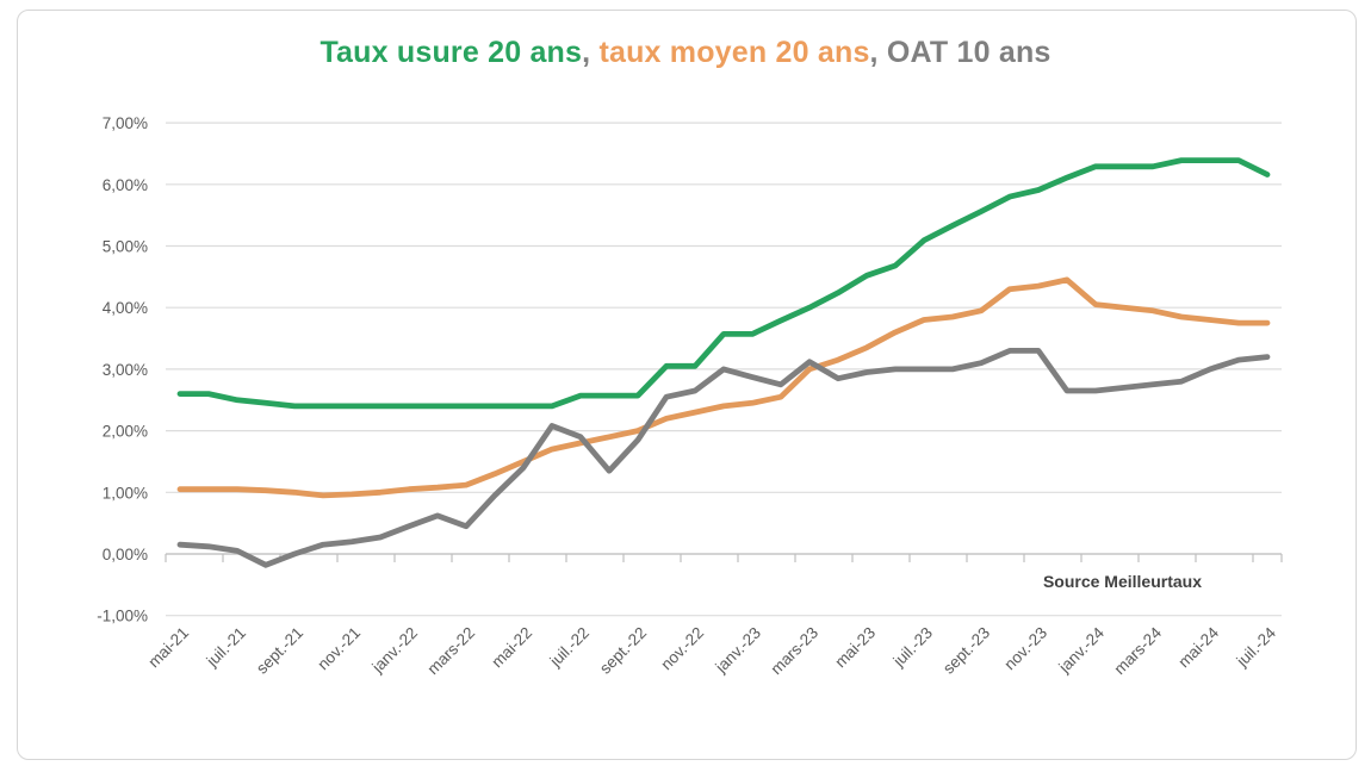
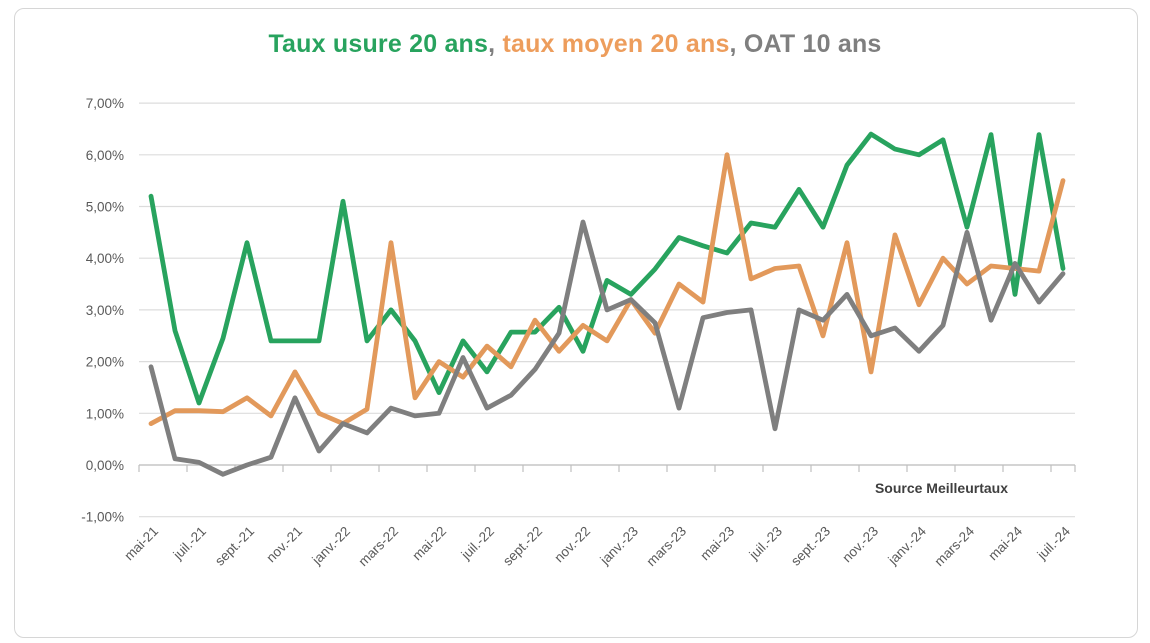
Taux usure 20 ans/mai-21: 2,6% -> 5,2%
taux moyen 20 ans/mai-21: 1,1% -> 0,8%
OAT 10 ans/mai-21: 0,1% -> 1,9%
Taux usure 20 ans/juil.-21: 2,5% -> 1,2%
Taux usure 20 ans/sept.-21: 2,4% -> 4,3%
taux moyen 20 ans/sept.-21: 1,0% -> 1,3%
taux moyen 20 ans/nov.-21: 1,0% -> 1,8%
OAT 10 ans/nov.-21: 0,2% -> 1,3%
Taux usure 20 ans/janv.-22: 2,4% -> 5,1%
taux moyen 20 ans/janv.-22: 1,1% -> 0,8%
OAT 10 ans/janv.-22: 0,5% -> 0,8%
Taux usure 20 ans/mars-22: 2,4% -> 3,0%
taux moyen 20 ans/mars-22: 1,1% -> 4,3%
OAT 10 ans/mars-22: 0,5% -> 1,1%
Taux usure 20 ans/mai-22: 2,4% -> 1,4%
taux moyen 20 ans/mai-22: 1,5% -> 2,0%
OAT 10 ans/mai-22: 1,4% -> 1,0%
Taux usure 20 ans/juil.-22: 2,6% -> 1,8%
taux moyen 20 ans/juil.-22: 1,8% -> 2,3%
OAT 10 ans/juil.-22: 1,9% -> 1,1%
taux moyen 20 ans/sept.-22: 2,0% -> 2,8%
Taux usure 20 ans/nov.-22: 3,0% -> 2,2%
taux moyen 20 ans/nov.-22: 2,3% -> 2,7%
OAT 10 ans/nov.-22: 2,6% -> 4,7%
Taux usure 20 ans/janv.-23: 3,6% -> 3,3%
taux moyen 20 ans/janv.-23: 2,5% -> 3,2%
OAT 10 ans/janv.-23: 2,9% -> 3,2%
Taux usure 20 ans/mars-23: 4,0% -> 4,4%
taux moyen 20 ans/mars-23: 3,0% -> 3,5%
OAT 10 ans/mars-23: 3,1% -> 1,1%
Taux usure 20 ans/mai-23: 4,5% -> 4,1%
taux moyen 20 ans/mai-23: 3,4% -> 6,0%
Taux usure 20 ans/juil.-23: 5,1% -> 4,6%
OAT 10 ans/juil.-23: 3,0% -> 0,7%
Taux usure 20 ans/sept.-23: 5,6% -> 4,6%
taux moyen 20 ans/sept.-23: 4,0% -> 2,5%
OAT 10 ans/sept.-23: 3,1% -> 2,8%
Taux usure 20 ans/nov.-23: 5,9% -> 6,4%
taux moyen 20 ans/nov.-23: 4,3% -> 1,8%
OAT 10 ans/nov.-23: 3,3% -> 2,5%
Taux usure 20 ans/janv.-24: 6,3% -> 6,0%
taux moyen 20 ans/janv.-24: 4,0% -> 3,1%
OAT 10 ans/janv.-24: 2,6% -> 2,2%
Taux usure 20 ans/mars-24: 6,3% -> 4,6%
taux moyen 20 ans/mars-24: 4,0% -> 3,5%
OAT 10 ans/mars-24: 2,8% -> 4,5%
Taux usure 20 ans/mai-24: 6,4% -> 3,3%
OAT 10 ans/mai-24: 3,0% -> 3,9%
Taux usure 20 ans/juil.-24: 6,2% -> 3,8%
taux moyen 20 ans/juil.-24: 3,8% -> 5,5%
OAT 10 ans/juil.-24: 3,2% -> 3,7%
